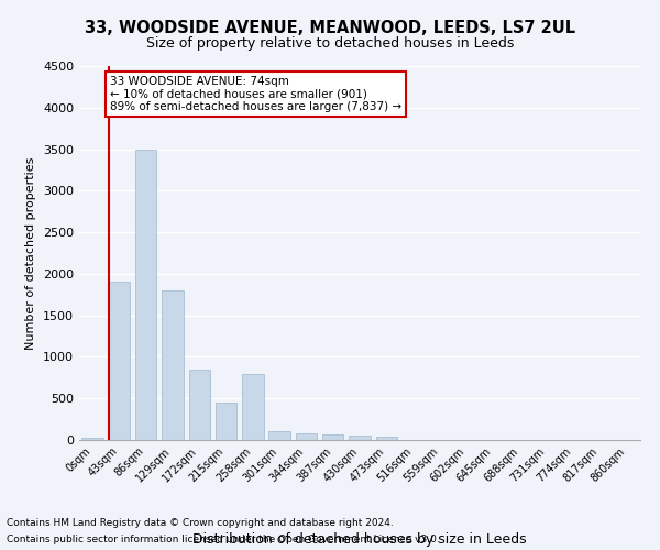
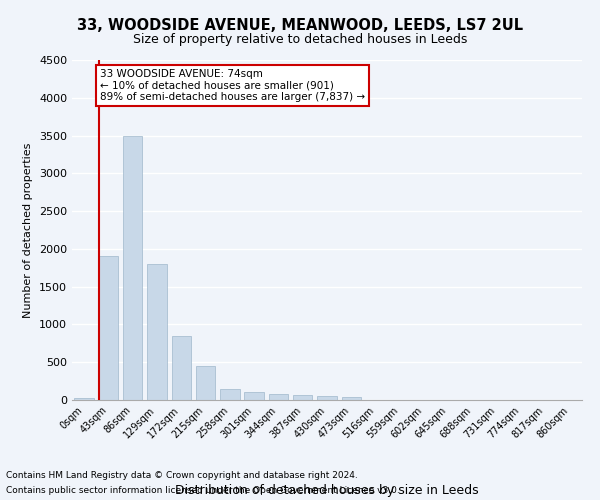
258sqm: 800 -> 150
